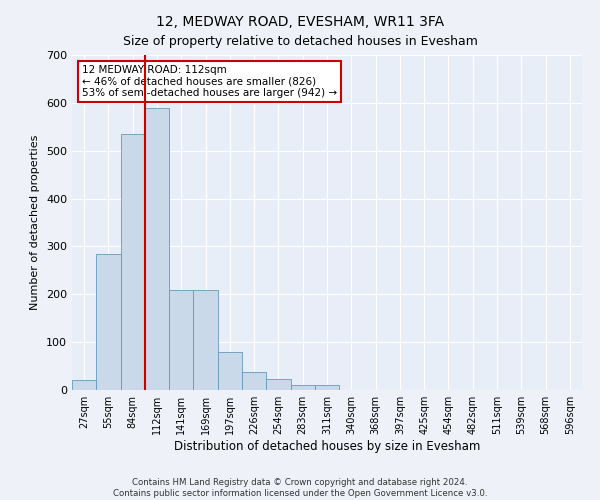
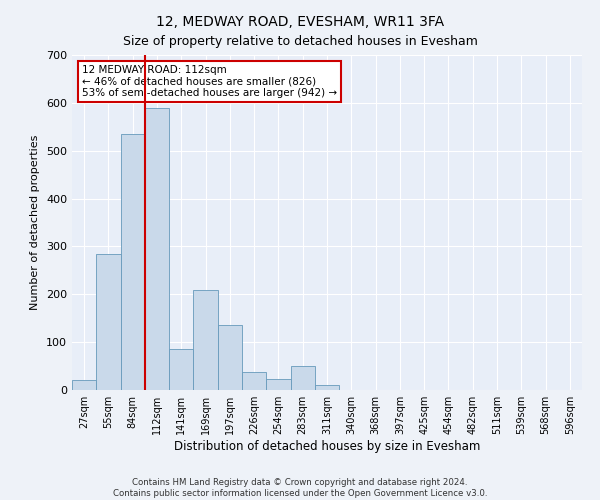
141sqm: 210 -> 85
197sqm: 80 -> 135
283sqm: 10 -> 50
